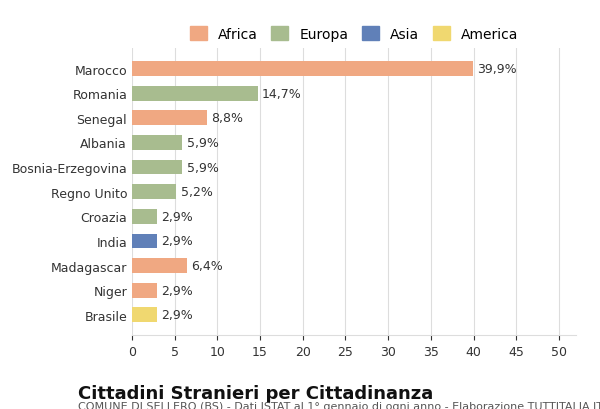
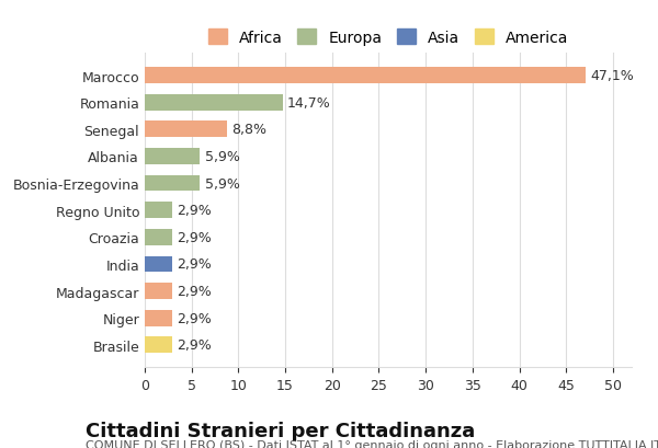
Marocco: 39,9% -> 47,1%
Regno Unito: 5,2% -> 2,9%
Madagascar: 6,4% -> 2,9%
